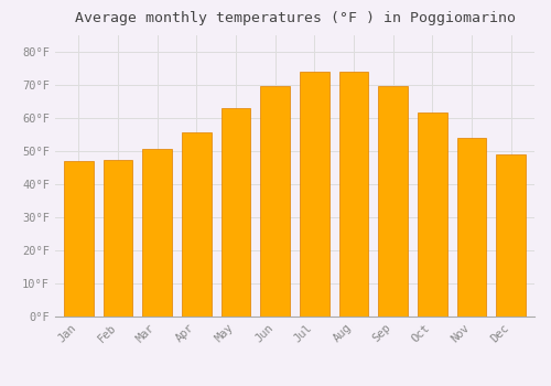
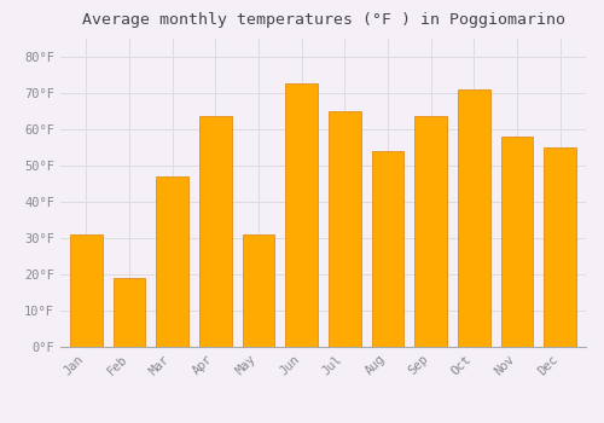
Jan: 47.0°F -> 31.0°F
Feb: 47.3°F -> 19.0°F
Mar: 50.7°F -> 47.0°F
Apr: 55.5°F -> 63.5°F
May: 63.0°F -> 31.0°F
Jun: 69.5°F -> 72.5°F
Jul: 74.0°F -> 65.0°F
Aug: 74.0°F -> 54.0°F
Sep: 69.5°F -> 63.5°F
Oct: 61.5°F -> 71.0°F
Nov: 54.0°F -> 58.0°F
Dec: 49.0°F -> 55.0°F
